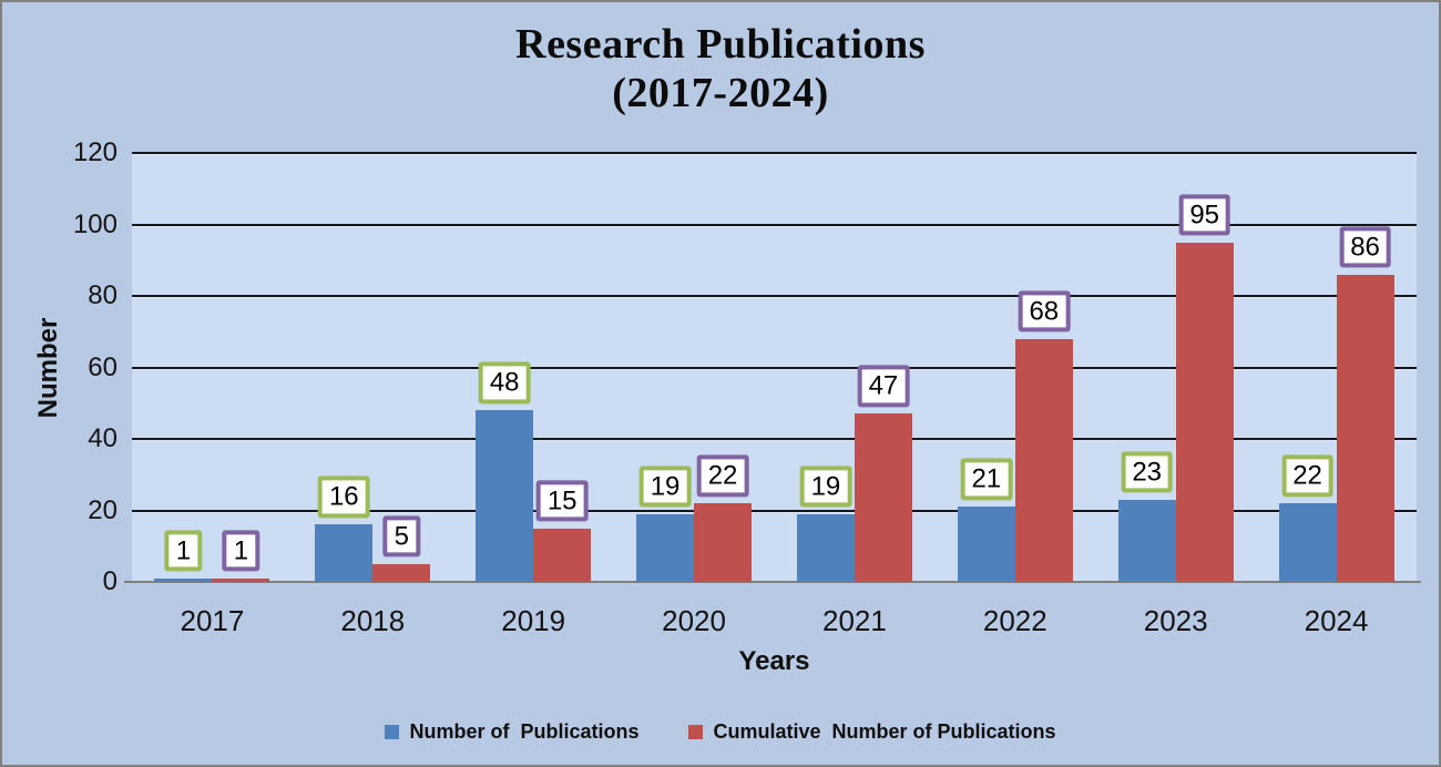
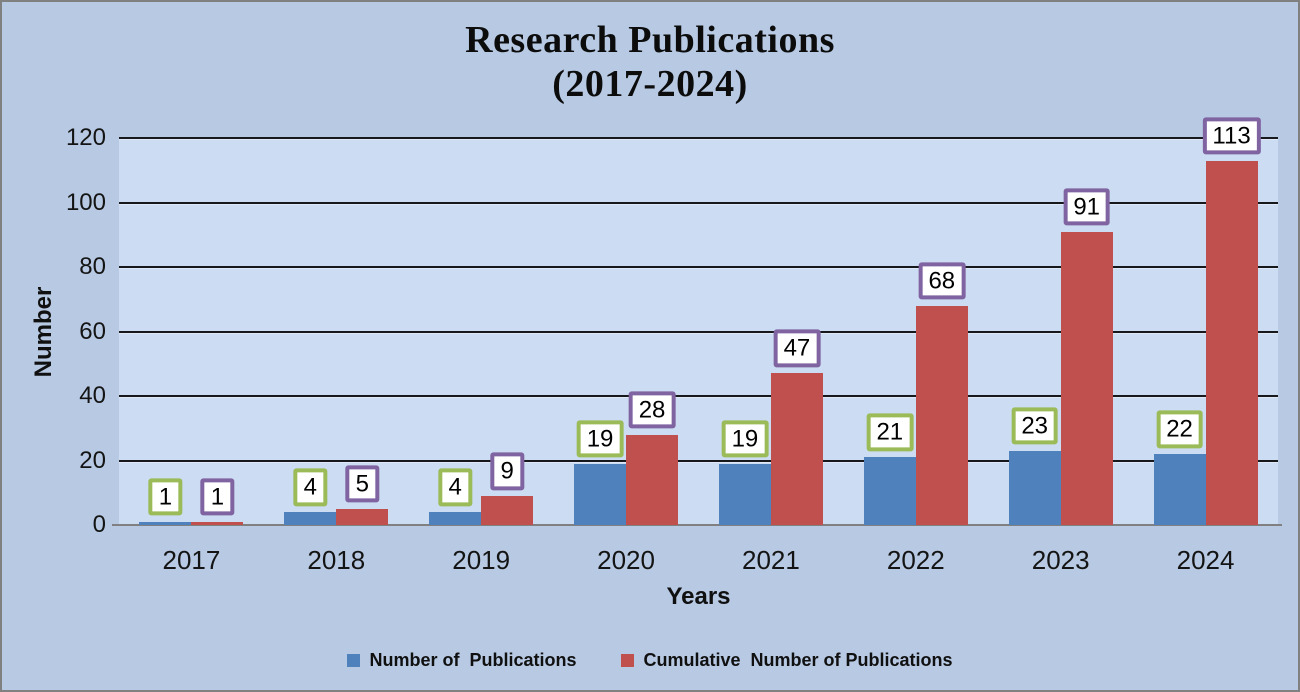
Number of Publications/2018: 16 -> 4
Number of Publications/2019: 48 -> 4
Cumulative Number of Publications/2019: 15 -> 9
Cumulative Number of Publications/2020: 22 -> 28
Cumulative Number of Publications/2023: 95 -> 91
Cumulative Number of Publications/2024: 86 -> 113
